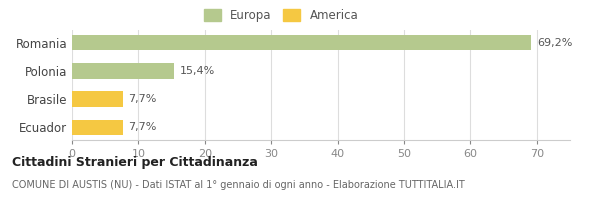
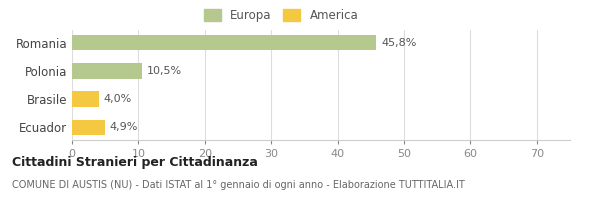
Romania: 69,2% -> 45,8%
Polonia: 15,4% -> 10,5%
Brasile: 7,7% -> 4,0%
Ecuador: 7,7% -> 4,9%
